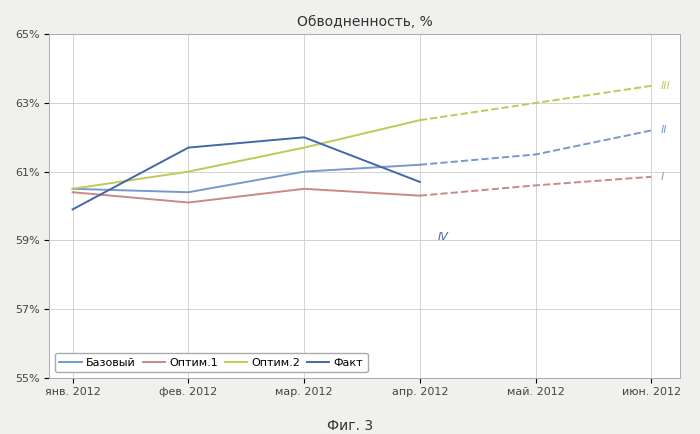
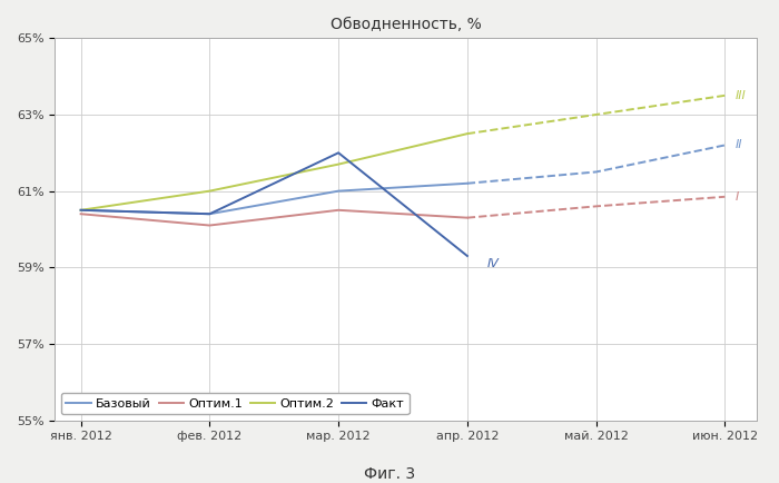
Факт/янв. 2012: 59.9% -> 60.5%
Факт/фев. 2012: 61.7% -> 60.4%
Факт/апр. 2012: 60.7% -> 59.3%
